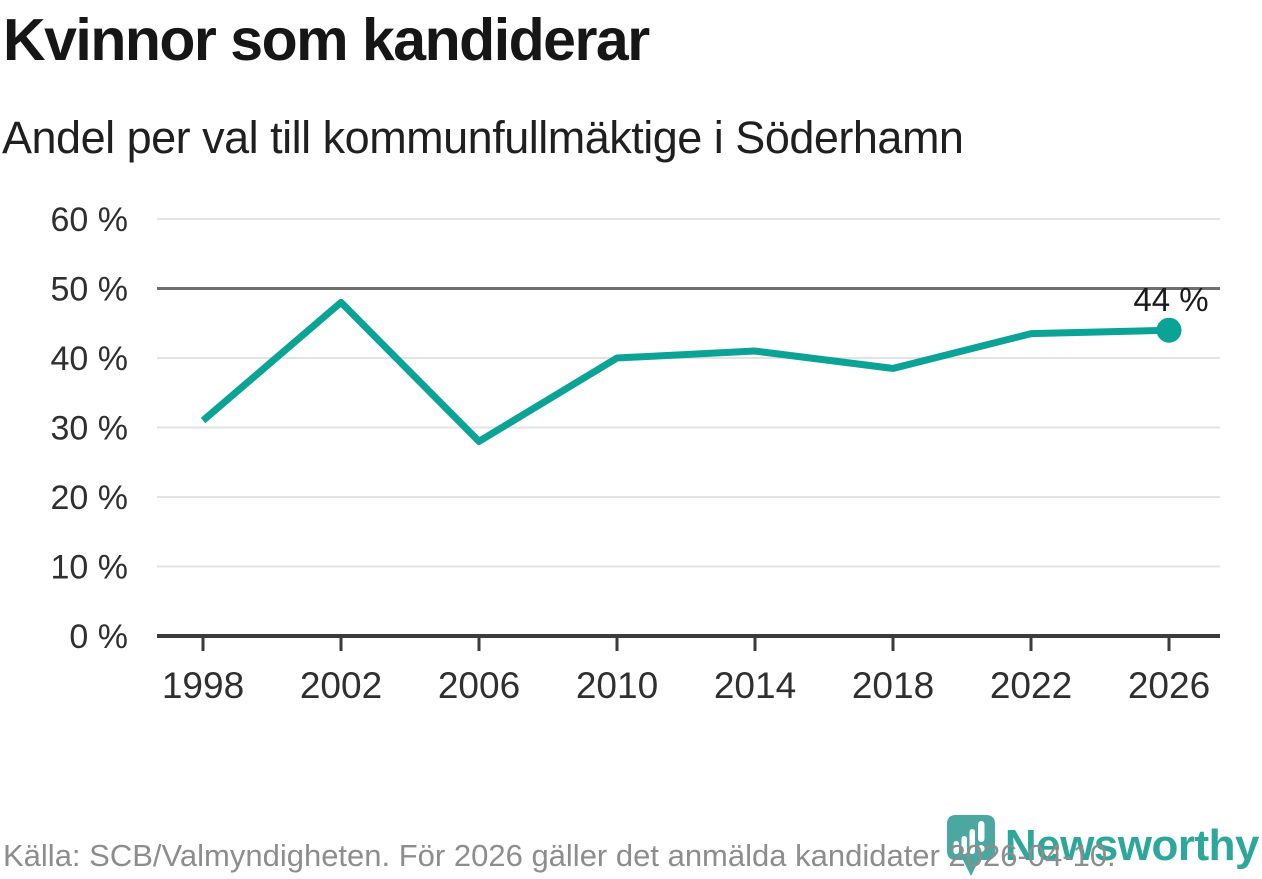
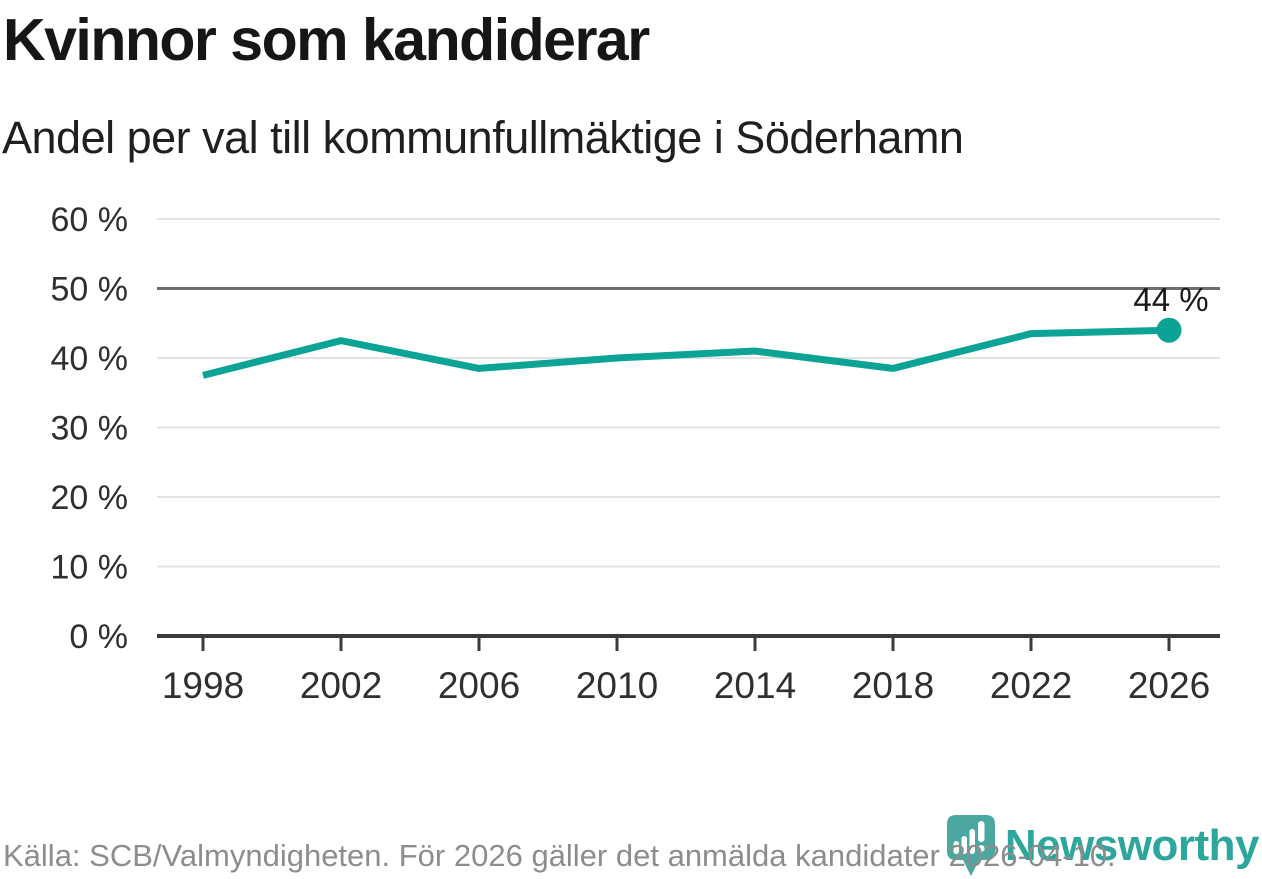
1998: 31% -> 38%
2002: 48% -> 42%
2006: 28% -> 38%
